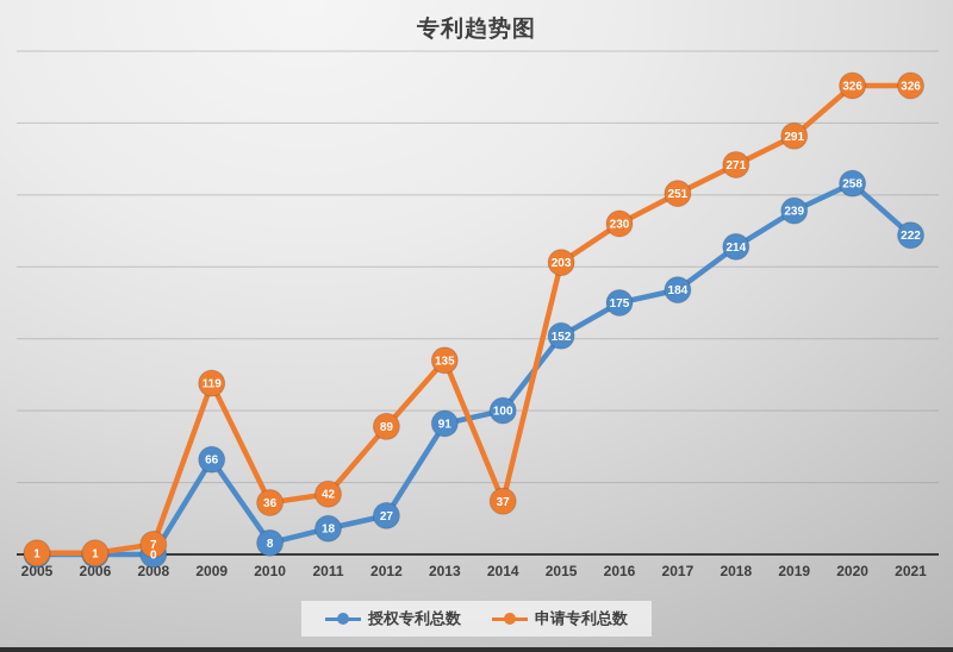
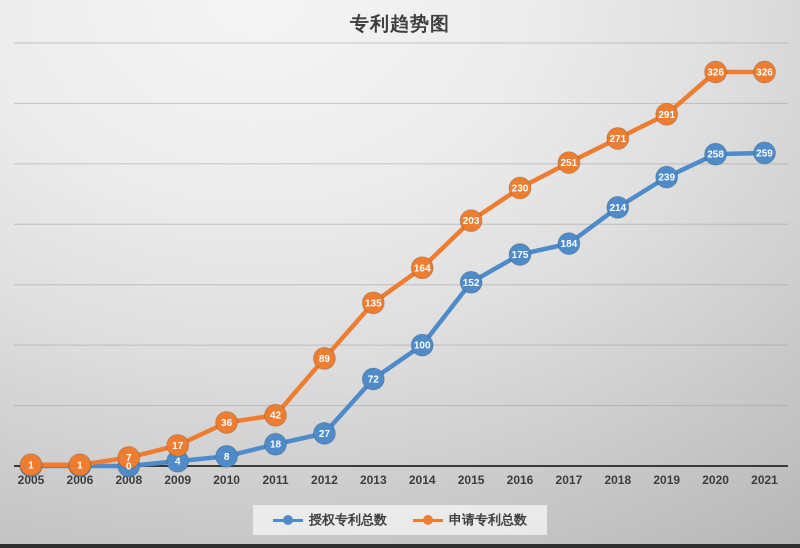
授权专利总数/2009: 66 -> 4
申请专利总数/2009: 119 -> 17
授权专利总数/2013: 91 -> 72
申请专利总数/2014: 37 -> 164
授权专利总数/2021: 222 -> 259
